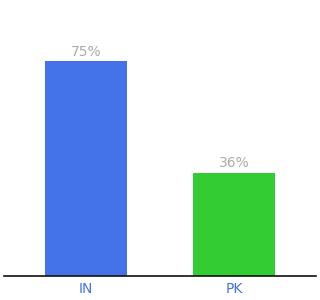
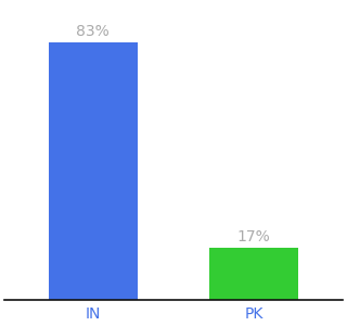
IN: 75% -> 83%
PK: 36% -> 17%
